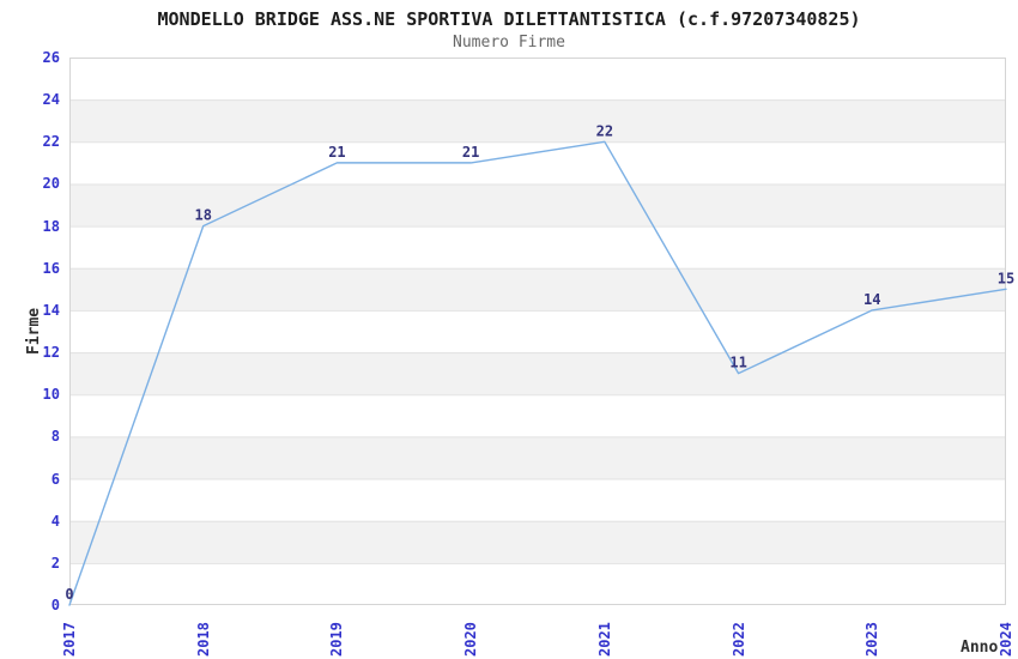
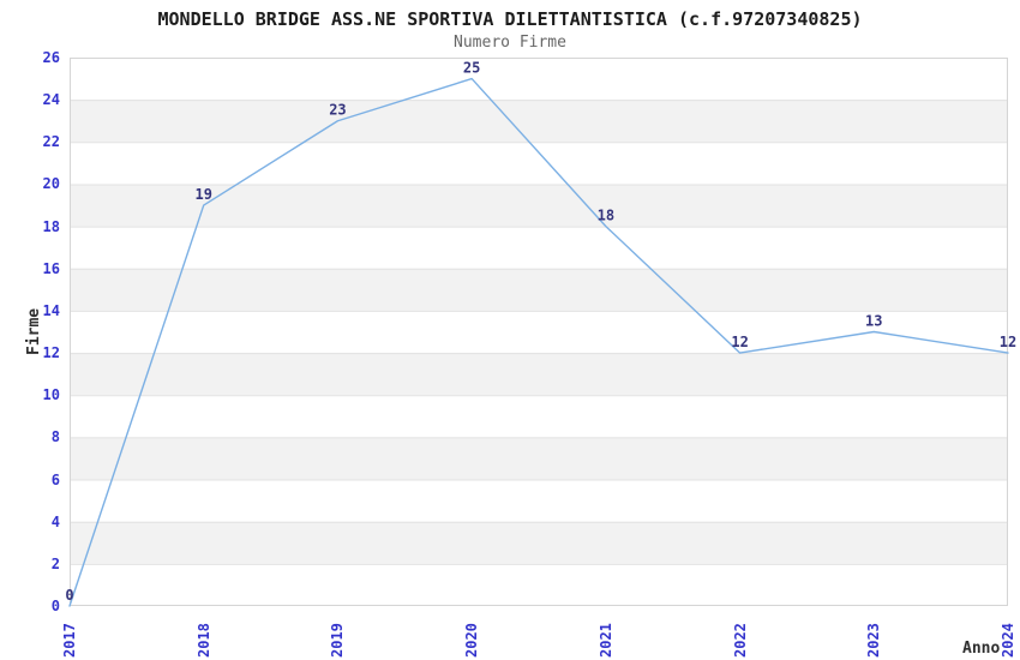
2018: 18 -> 19
2019: 21 -> 23
2020: 21 -> 25
2021: 22 -> 18
2022: 11 -> 12
2023: 14 -> 13
2024: 15 -> 12
